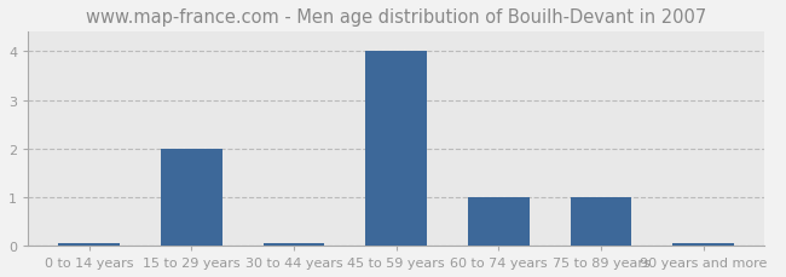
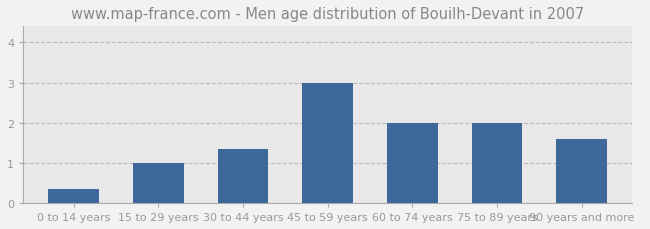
0 to 14 years: 0.04 -> 0.35
15 to 29 years: 2.00 -> 1.00
30 to 44 years: 0.04 -> 1.35
45 to 59 years: 4.00 -> 3.00
60 to 74 years: 1.00 -> 2.00
75 to 89 years: 1.00 -> 2.00
90 years and more: 0.04 -> 1.60
